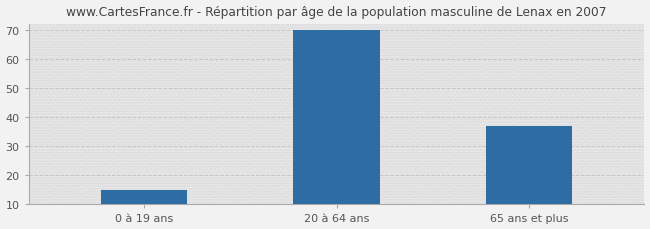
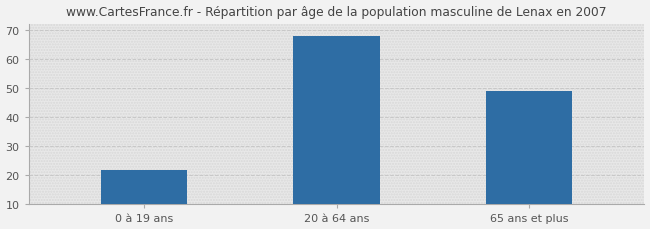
0 à 19 ans: 15 -> 22
20 à 64 ans: 70 -> 68
65 ans et plus: 37 -> 49
